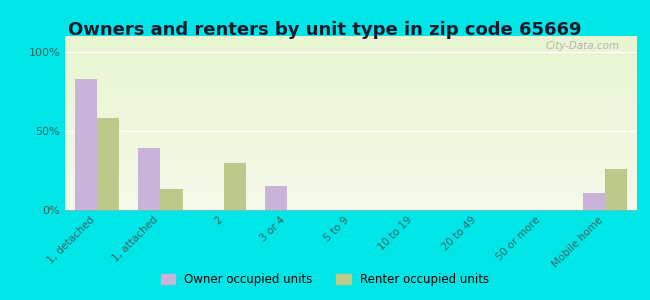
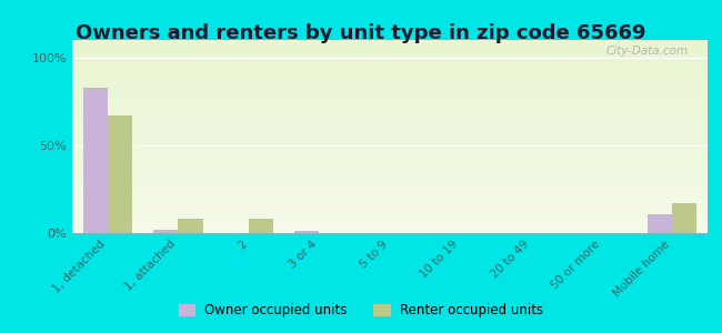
Renter occupied units/1, detached: 58% -> 67%
Owner occupied units/1, attached: 39% -> 2%
Renter occupied units/1, attached: 13% -> 8%
Renter occupied units/2: 30% -> 8%
Owner occupied units/3 or 4: 15% -> 1%
Renter occupied units/Mobile home: 26% -> 17%
